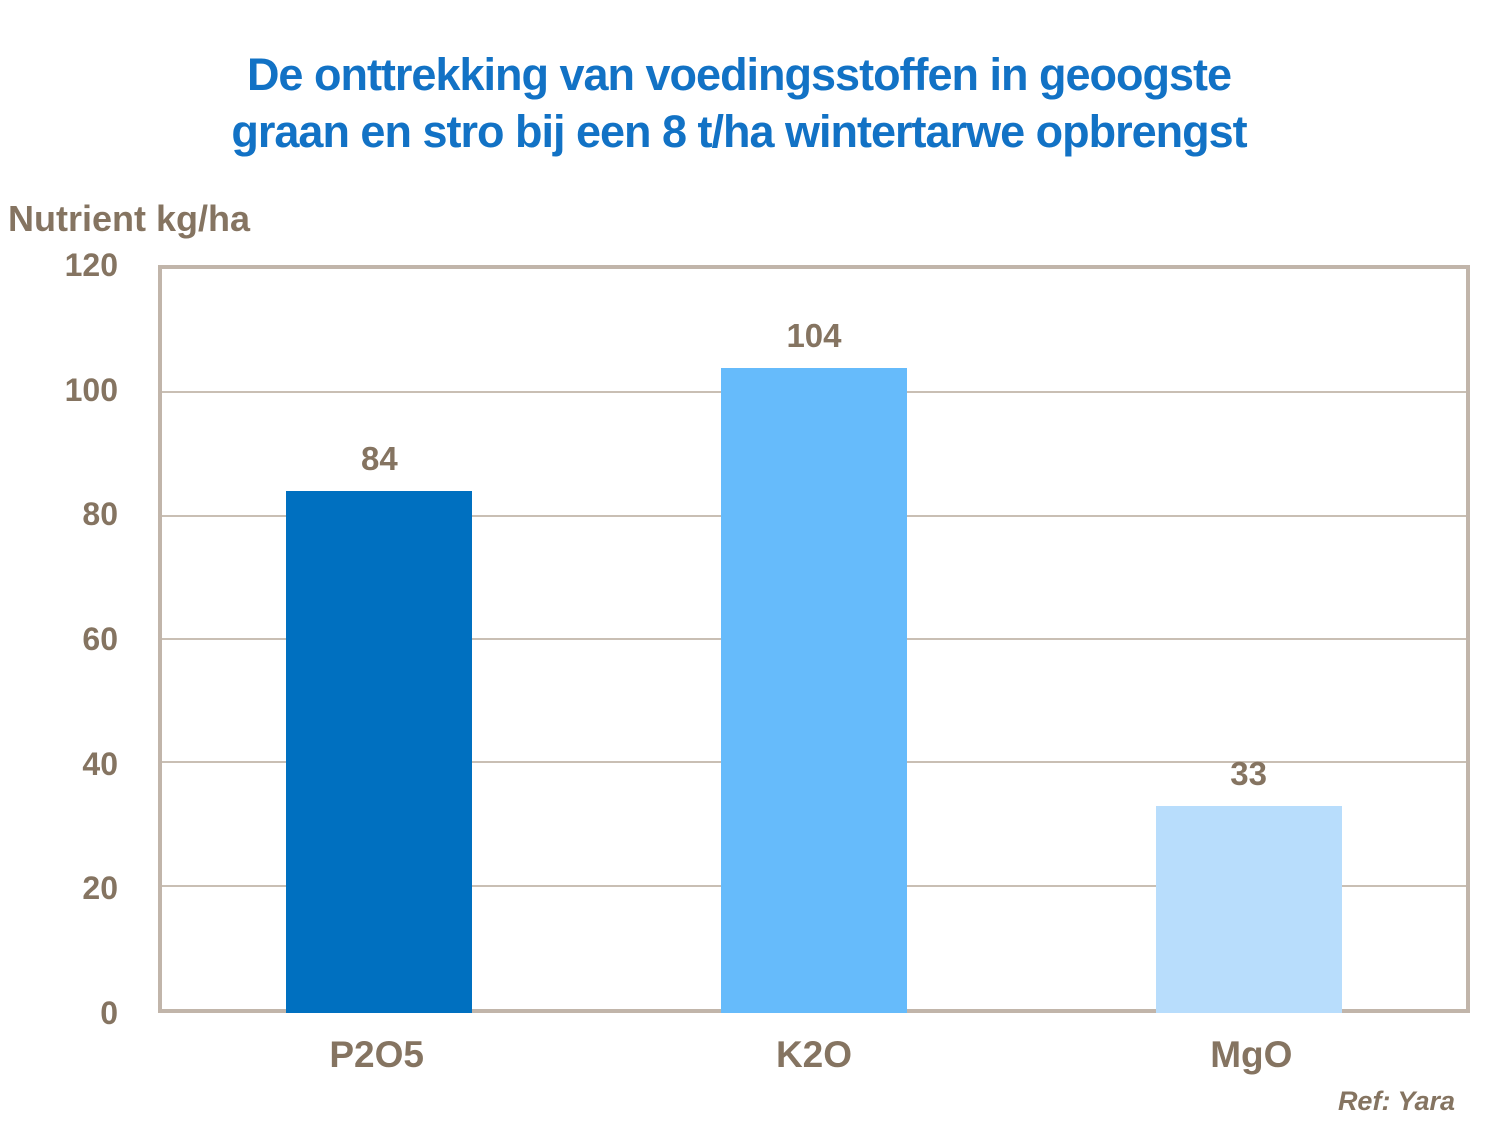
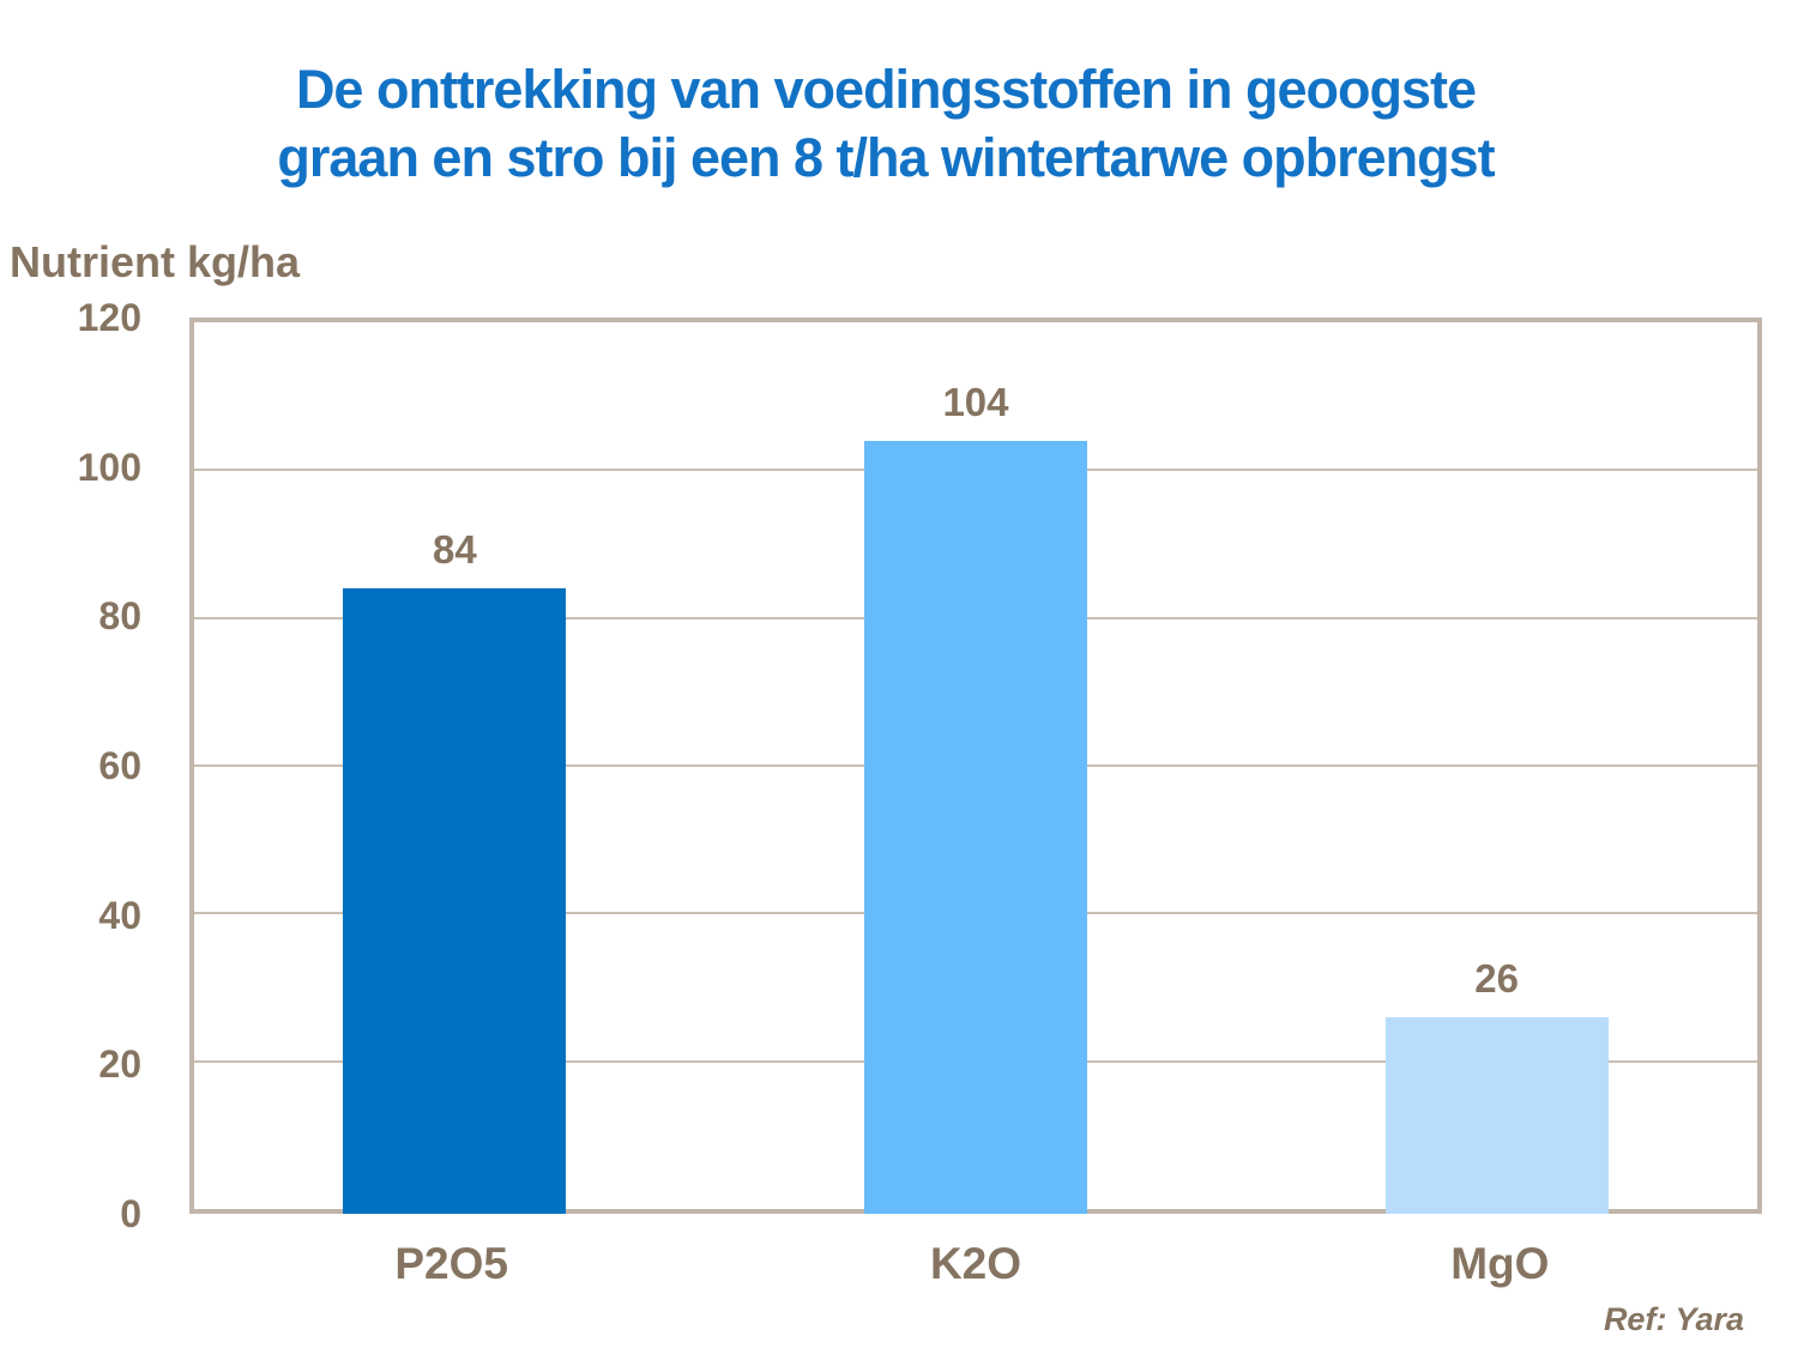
MgO: 33 -> 26
